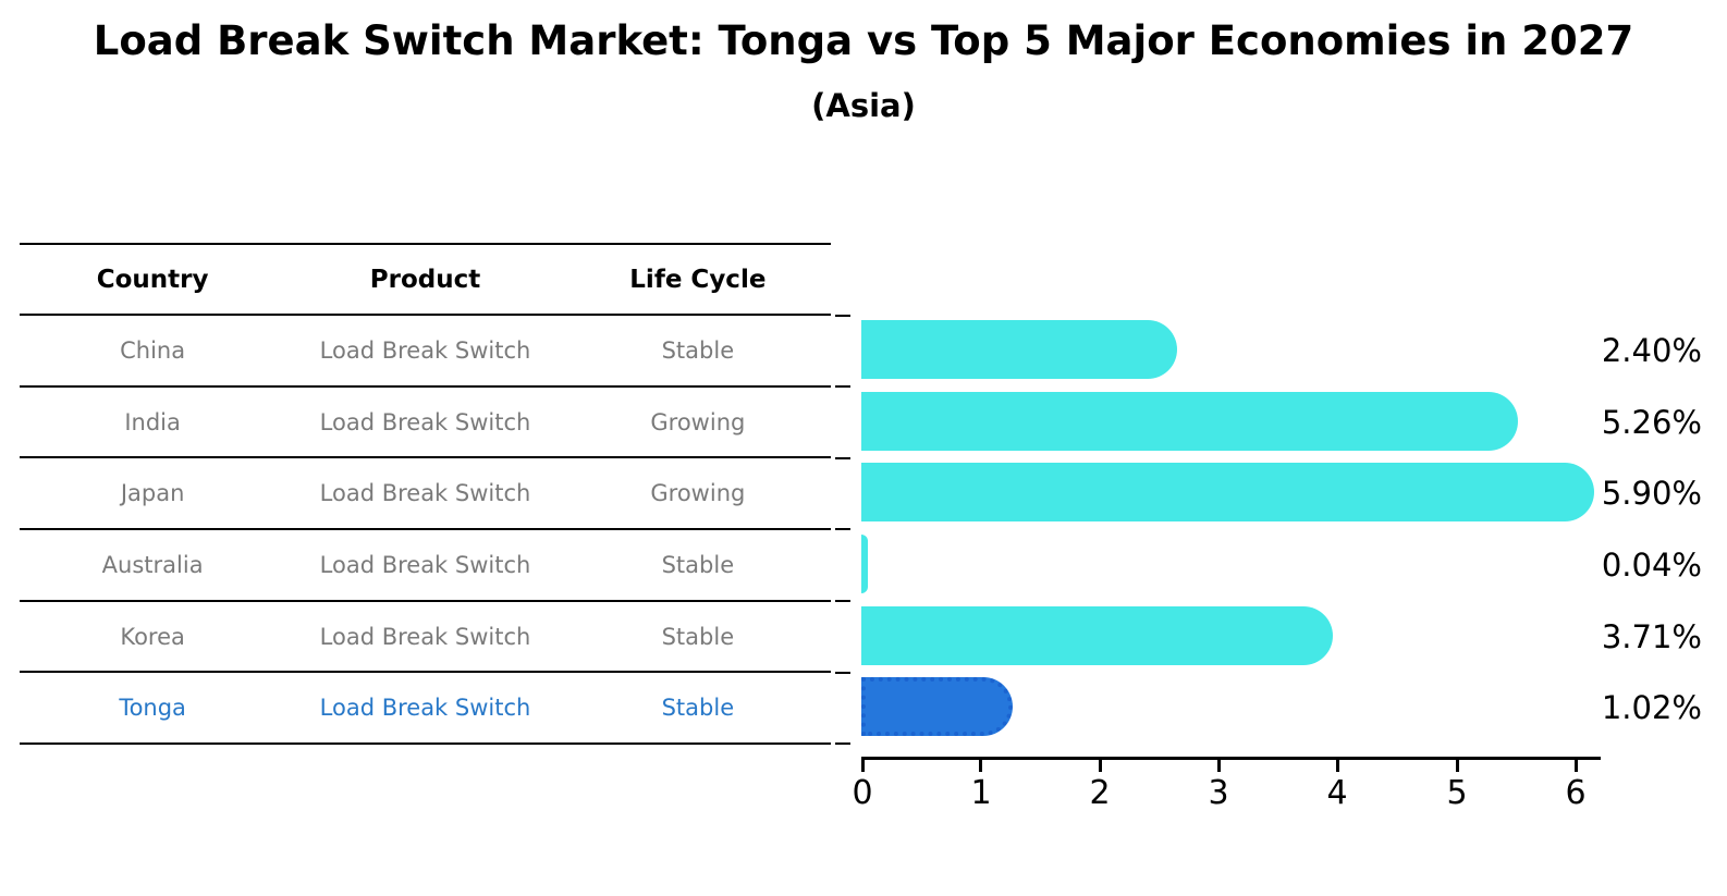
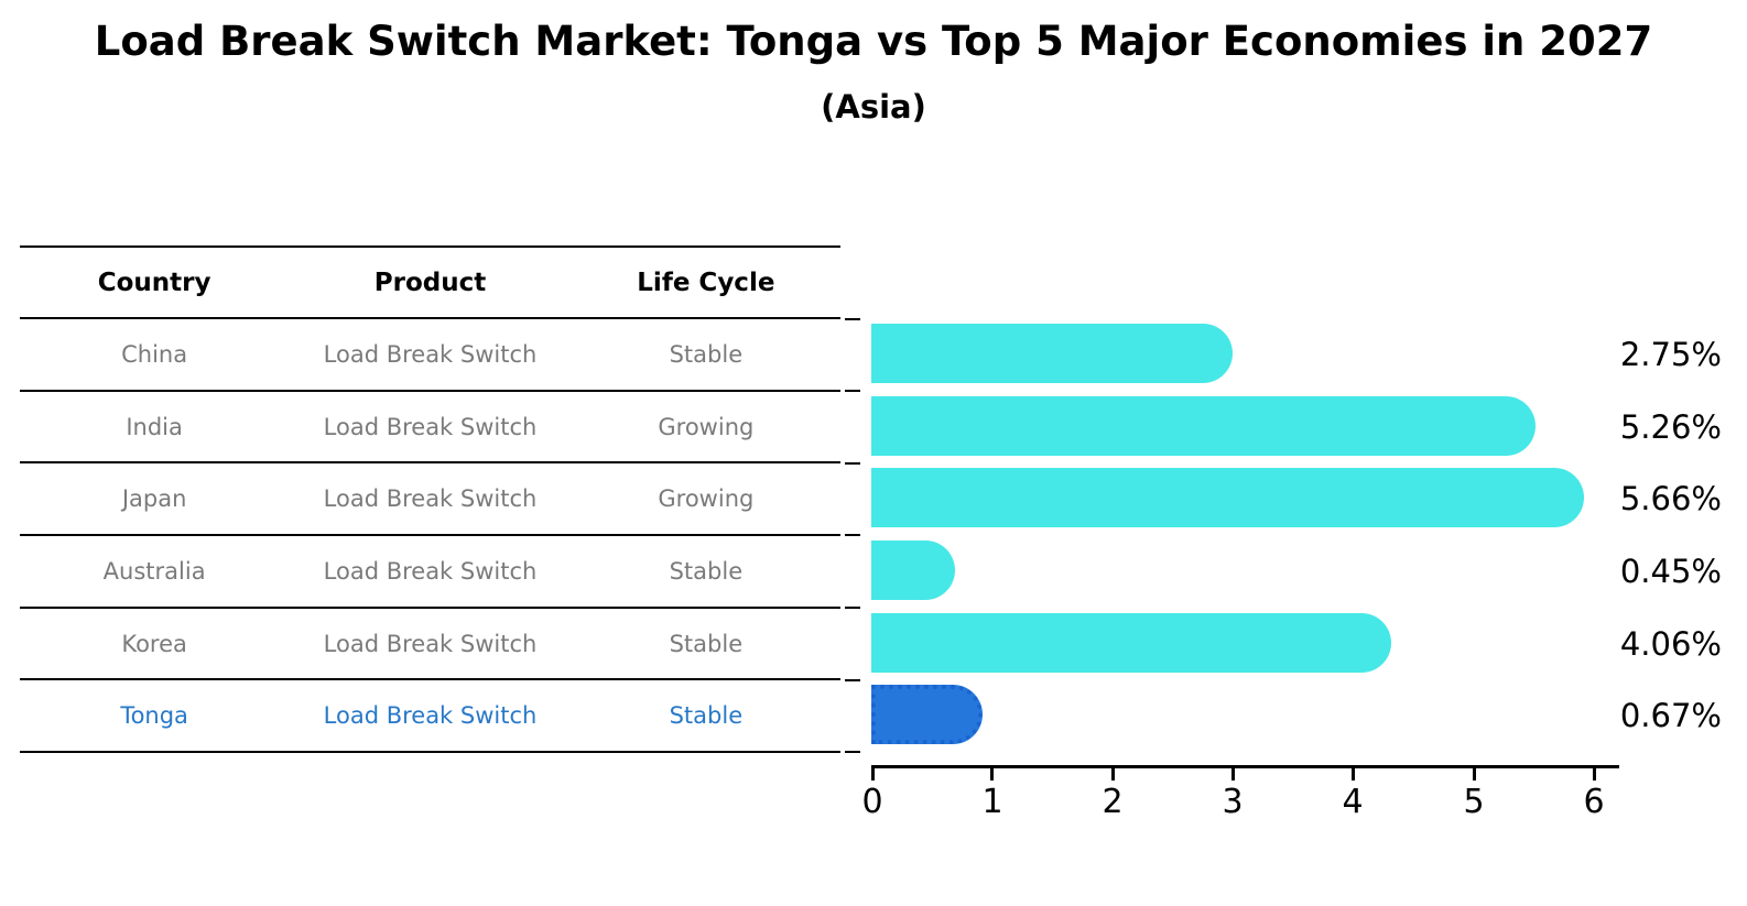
China: 2.40% -> 2.75%
Japan: 5.90% -> 5.66%
Australia: 0.04% -> 0.45%
Korea: 3.71% -> 4.06%
Tonga: 1.02% -> 0.67%
